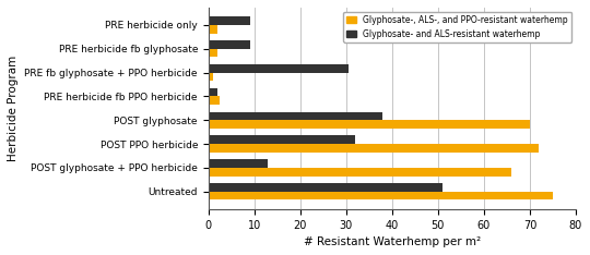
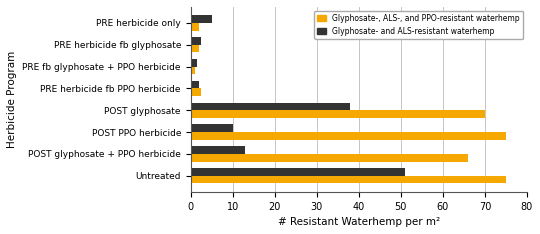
Glyphosate- and ALS-resistant waterhemp/PRE herbicide only: 9.0 -> 5.0
Glyphosate- and ALS-resistant waterhemp/PRE herbicide fb glyphosate: 9.0 -> 2.5
Glyphosate- and ALS-resistant waterhemp/PRE fb glyphosate + PPO herbicide: 30.5 -> 1.5
Glyphosate- and ALS-resistant waterhemp/POST PPO herbicide: 32.0 -> 10.0
Glyphosate-, ALS-, and PPO-resistant waterhemp/POST PPO herbicide: 72.0 -> 75.0
